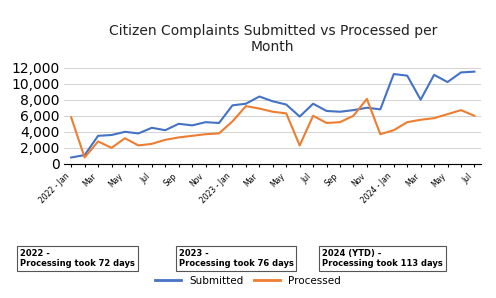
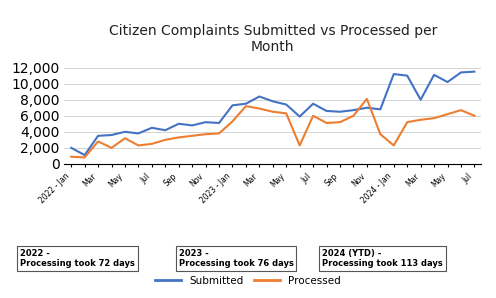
Submitted/2022 - Jan: 800 -> 2,000
Processed/2022 - Jan: 5,800 -> 900
Processed/2024 - Jan: 4,200 -> 2,300
